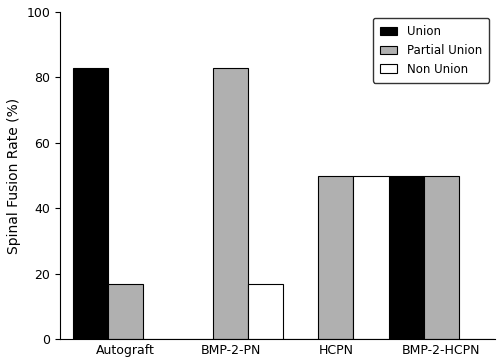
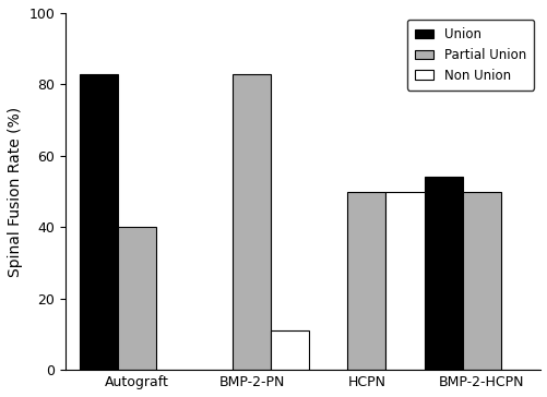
Partial Union/Autograft: 17 -> 40
Non Union/BMP-2-PN: 17 -> 11
Union/BMP-2-HCPN: 50 -> 54
